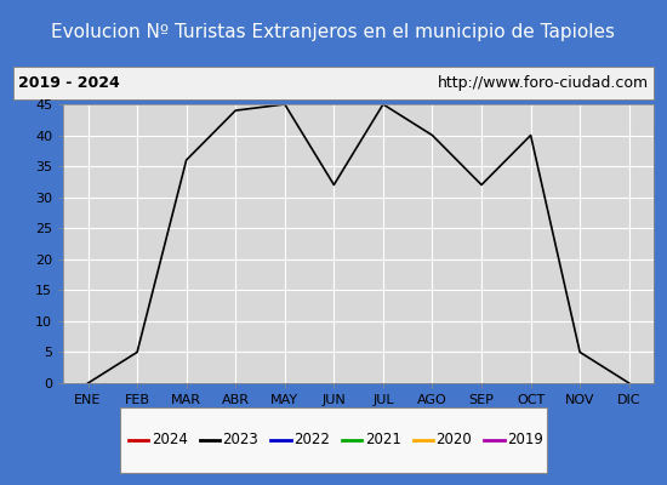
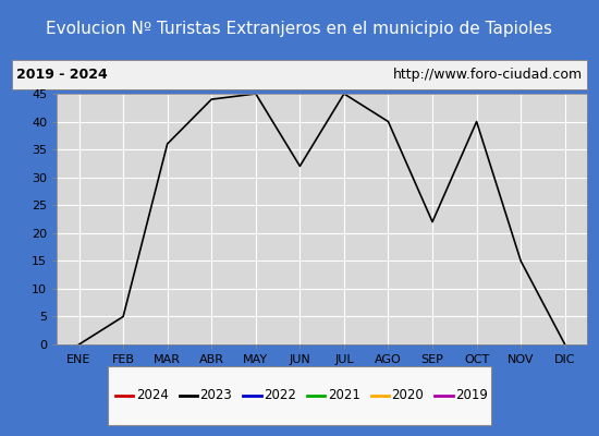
SEP: 32 -> 22
NOV: 5 -> 15
